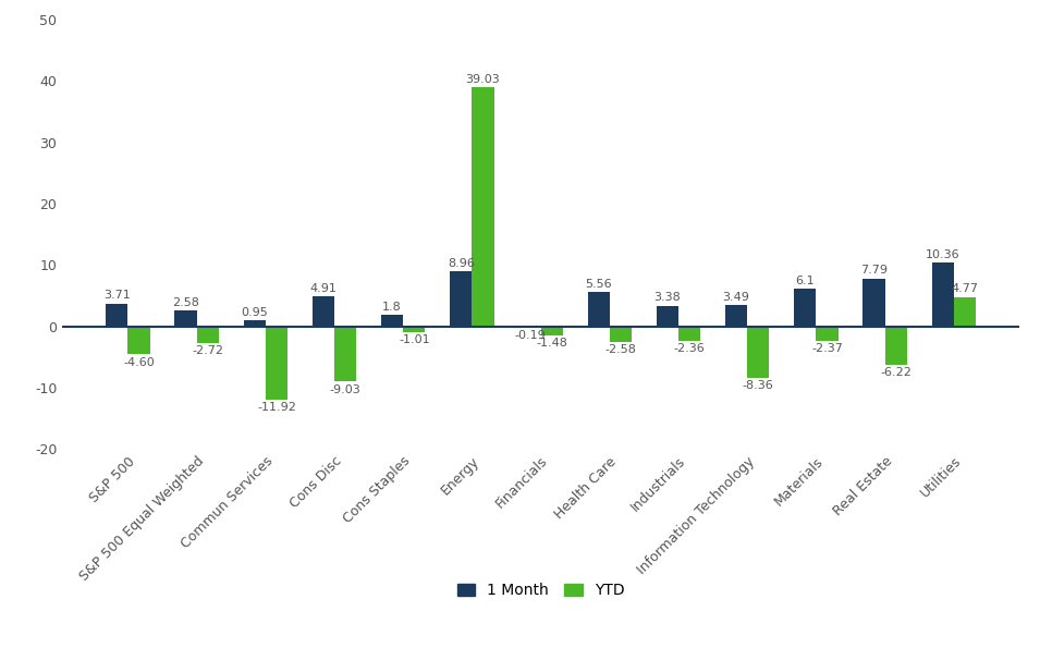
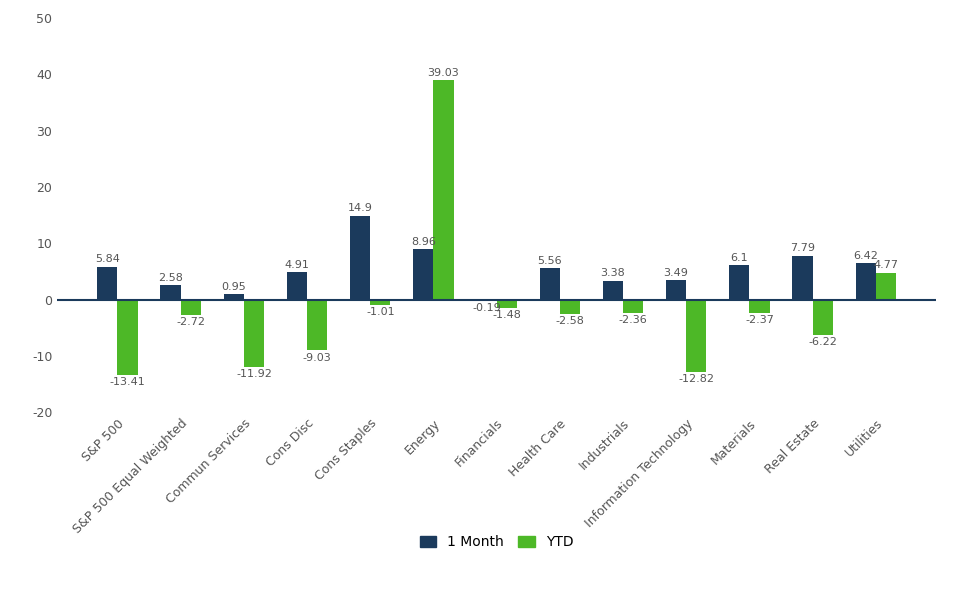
1 Month/S&P 500: 3.71 -> 5.84
YTD/S&P 500: -4.60 -> -13.41
1 Month/Cons Staples: 1.8 -> 14.9
YTD/Information Technology: -8.36 -> -12.82
1 Month/Utilities: 10.36 -> 6.42
